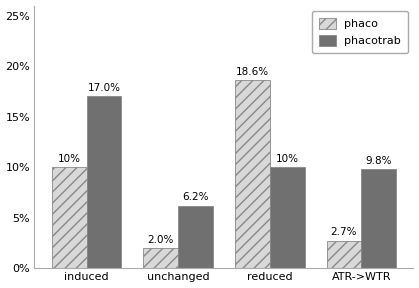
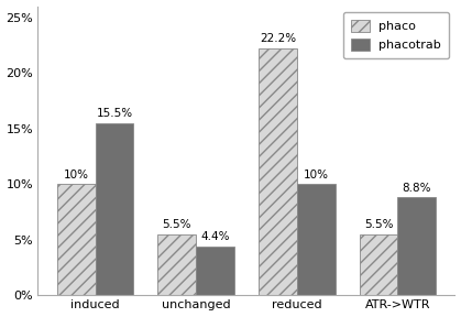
phacotrab/induced: 17.0% -> 15.5%
phaco/unchanged: 2.0% -> 5.5%
phacotrab/unchanged: 6.2% -> 4.4%
phaco/reduced: 18.6% -> 22.2%
phaco/ATR->WTR: 2.7% -> 5.5%
phacotrab/ATR->WTR: 9.8% -> 8.8%
